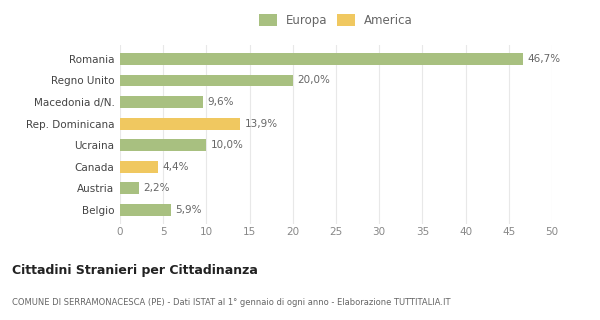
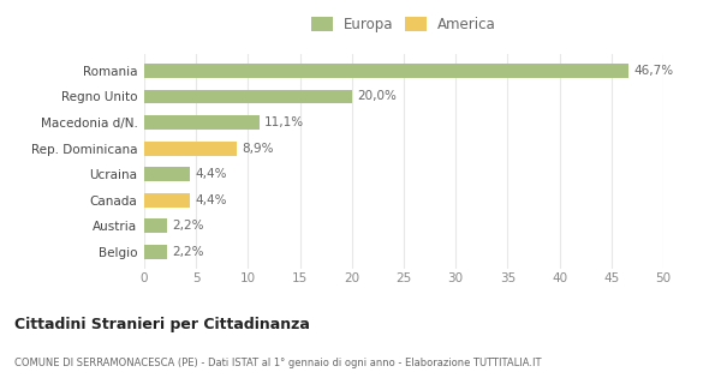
Macedonia d/N.: 9,6% -> 11,1%
Rep. Dominicana: 13,9% -> 8,9%
Ucraina: 10,0% -> 4,4%
Belgio: 5,9% -> 2,2%
